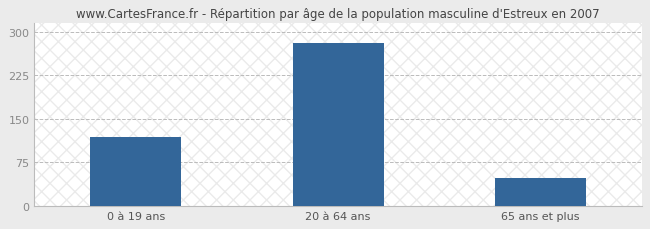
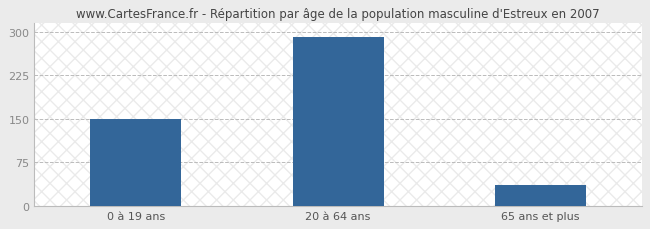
0 à 19 ans: 118 -> 150
20 à 64 ans: 280 -> 290
65 ans et plus: 48 -> 35
